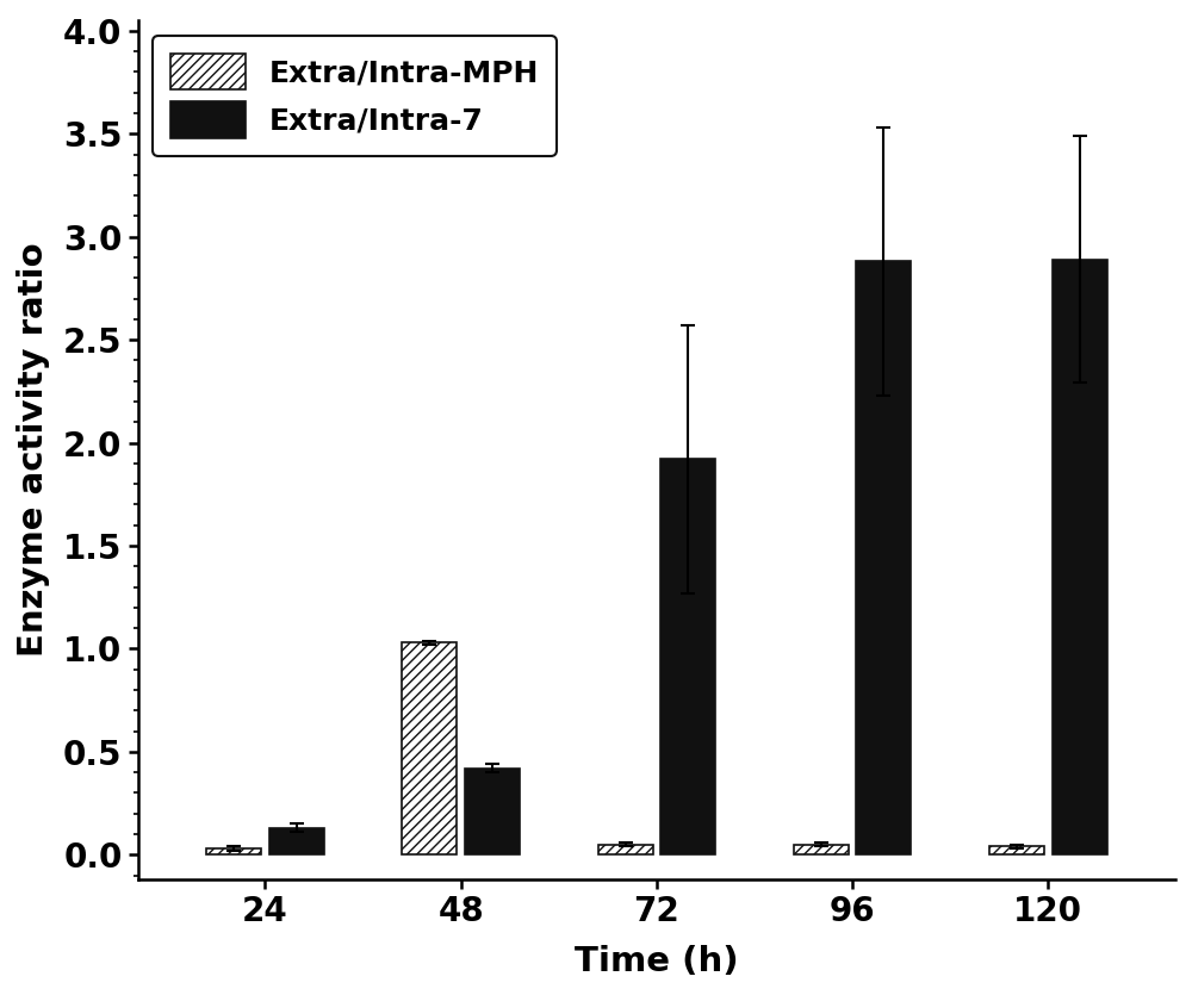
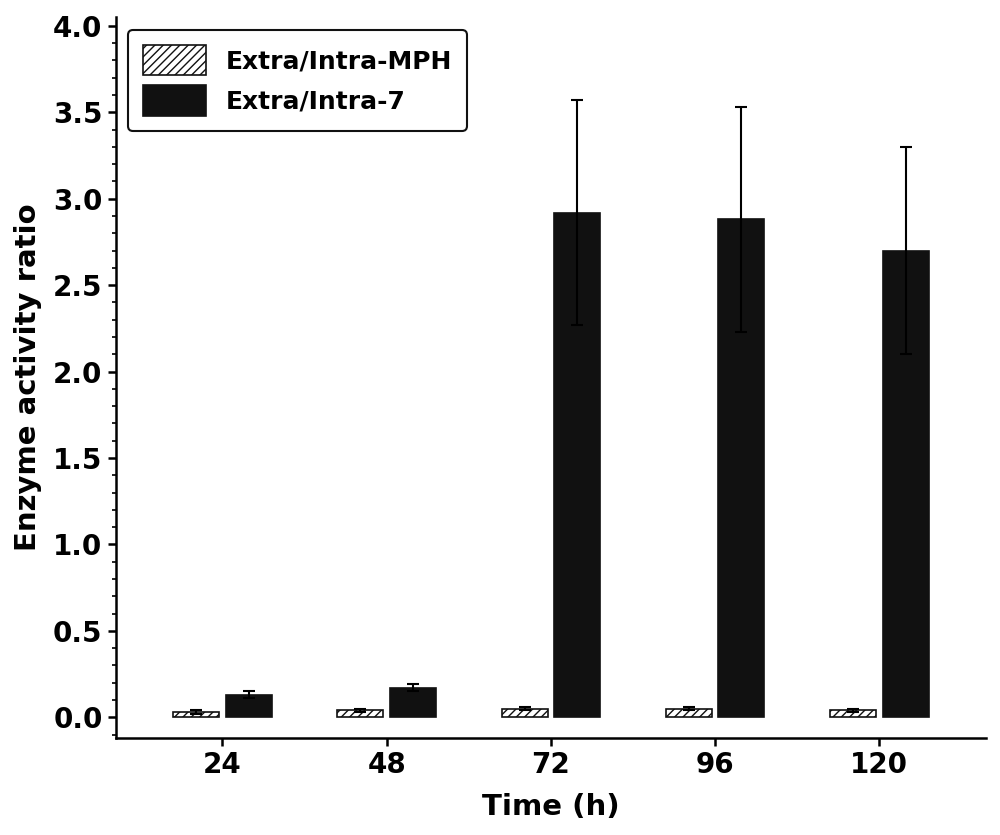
Extra/Intra-MPH/48: 1.03 -> 0.04
Extra/Intra-7/48: 0.42 -> 0.17
Extra/Intra-7/72: 1.92 -> 2.92
Extra/Intra-7/120: 2.89 -> 2.70
